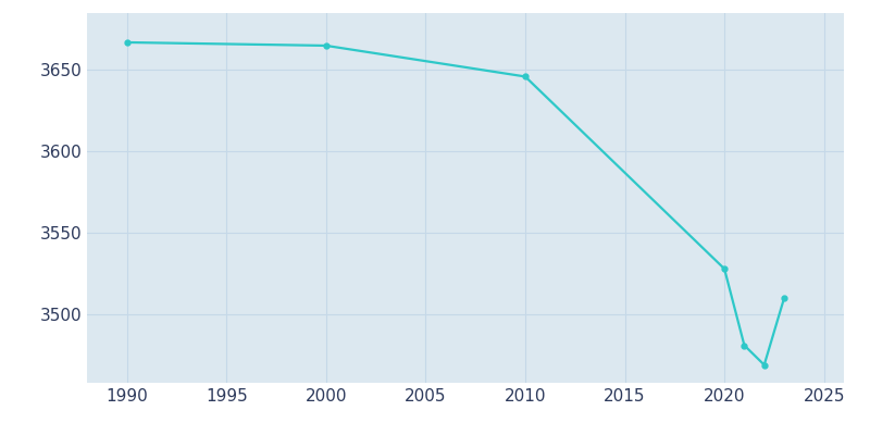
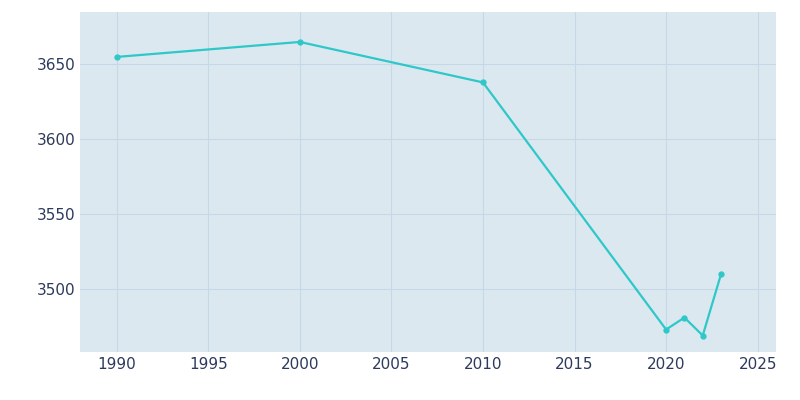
1990: 3667 -> 3655
2010: 3646 -> 3638
2020: 3528 -> 3473
